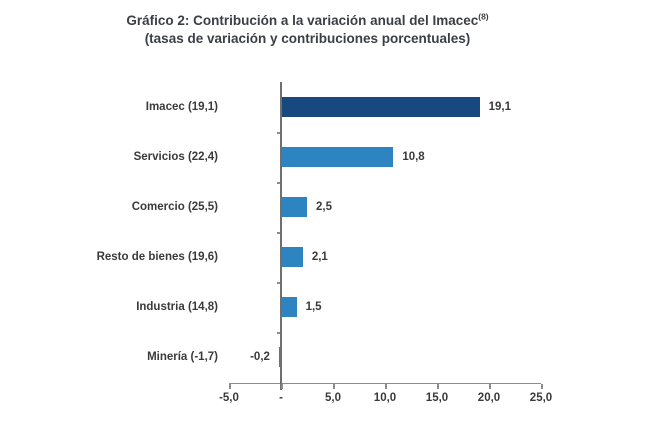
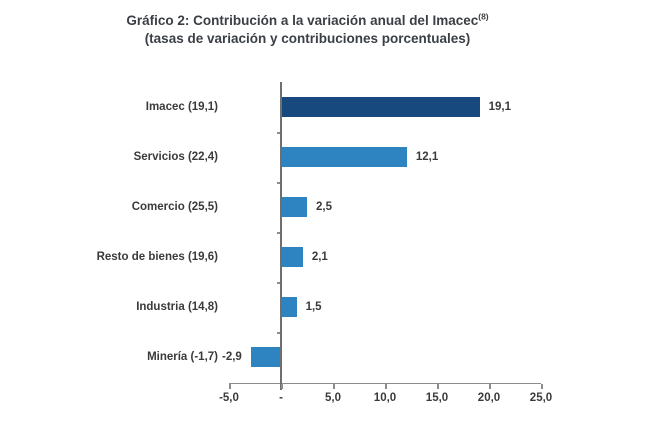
Servicios (22,4): 10,8 -> 12,1
Minería (-1,7): -0,2 -> -2,9
